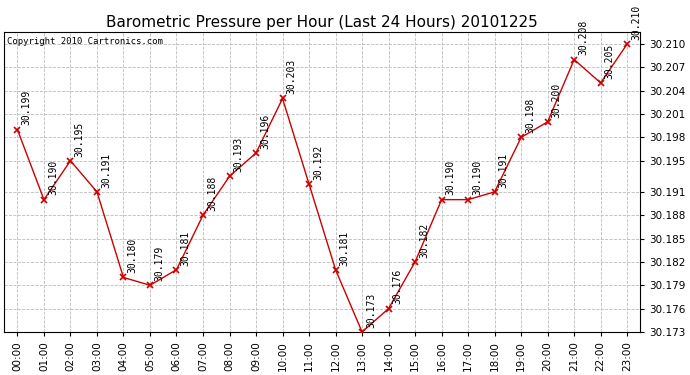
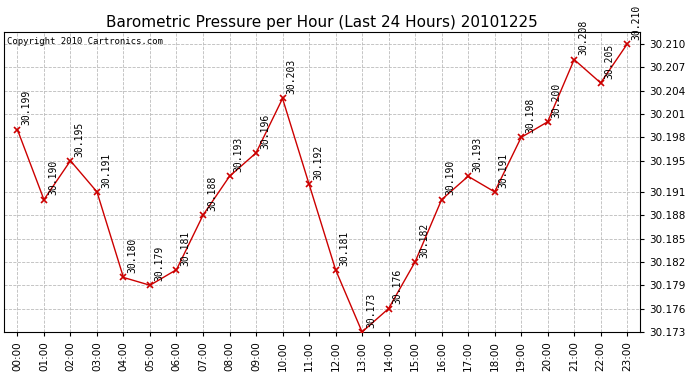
17:00: 30.190 -> 30.193
